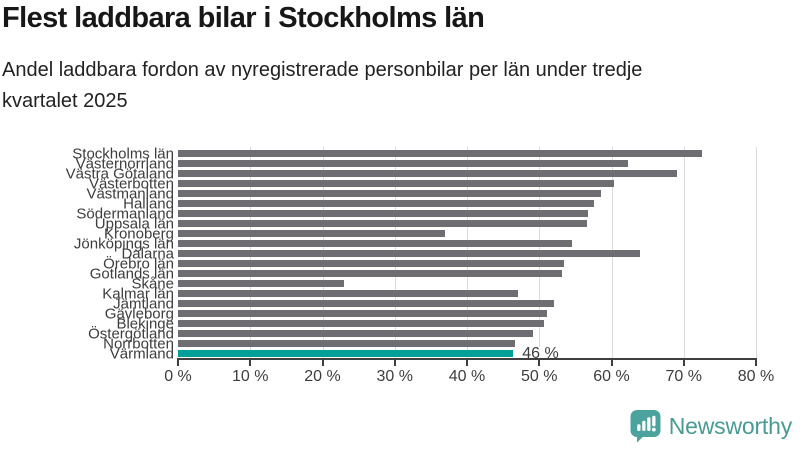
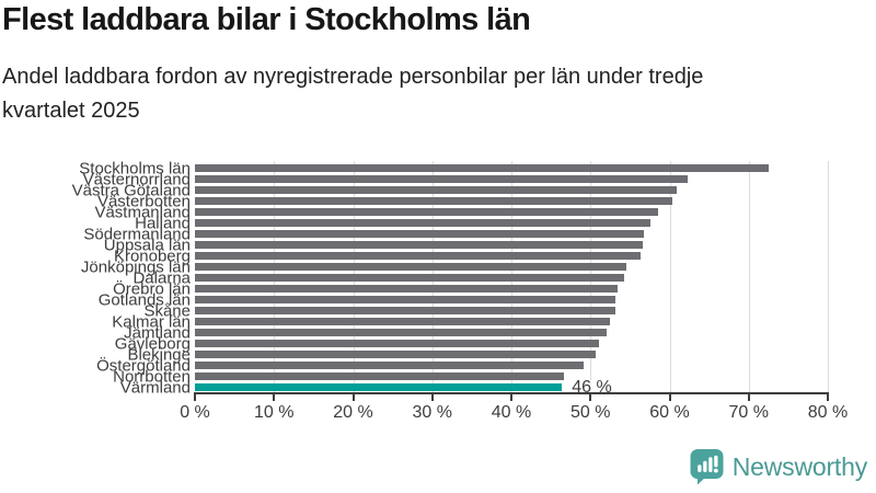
Västra Götaland: 69% -> 61%
Kronoberg: 37% -> 56%
Dalarna: 64% -> 54%
Skåne: 23% -> 53%
Kalmar län: 47% -> 52%
